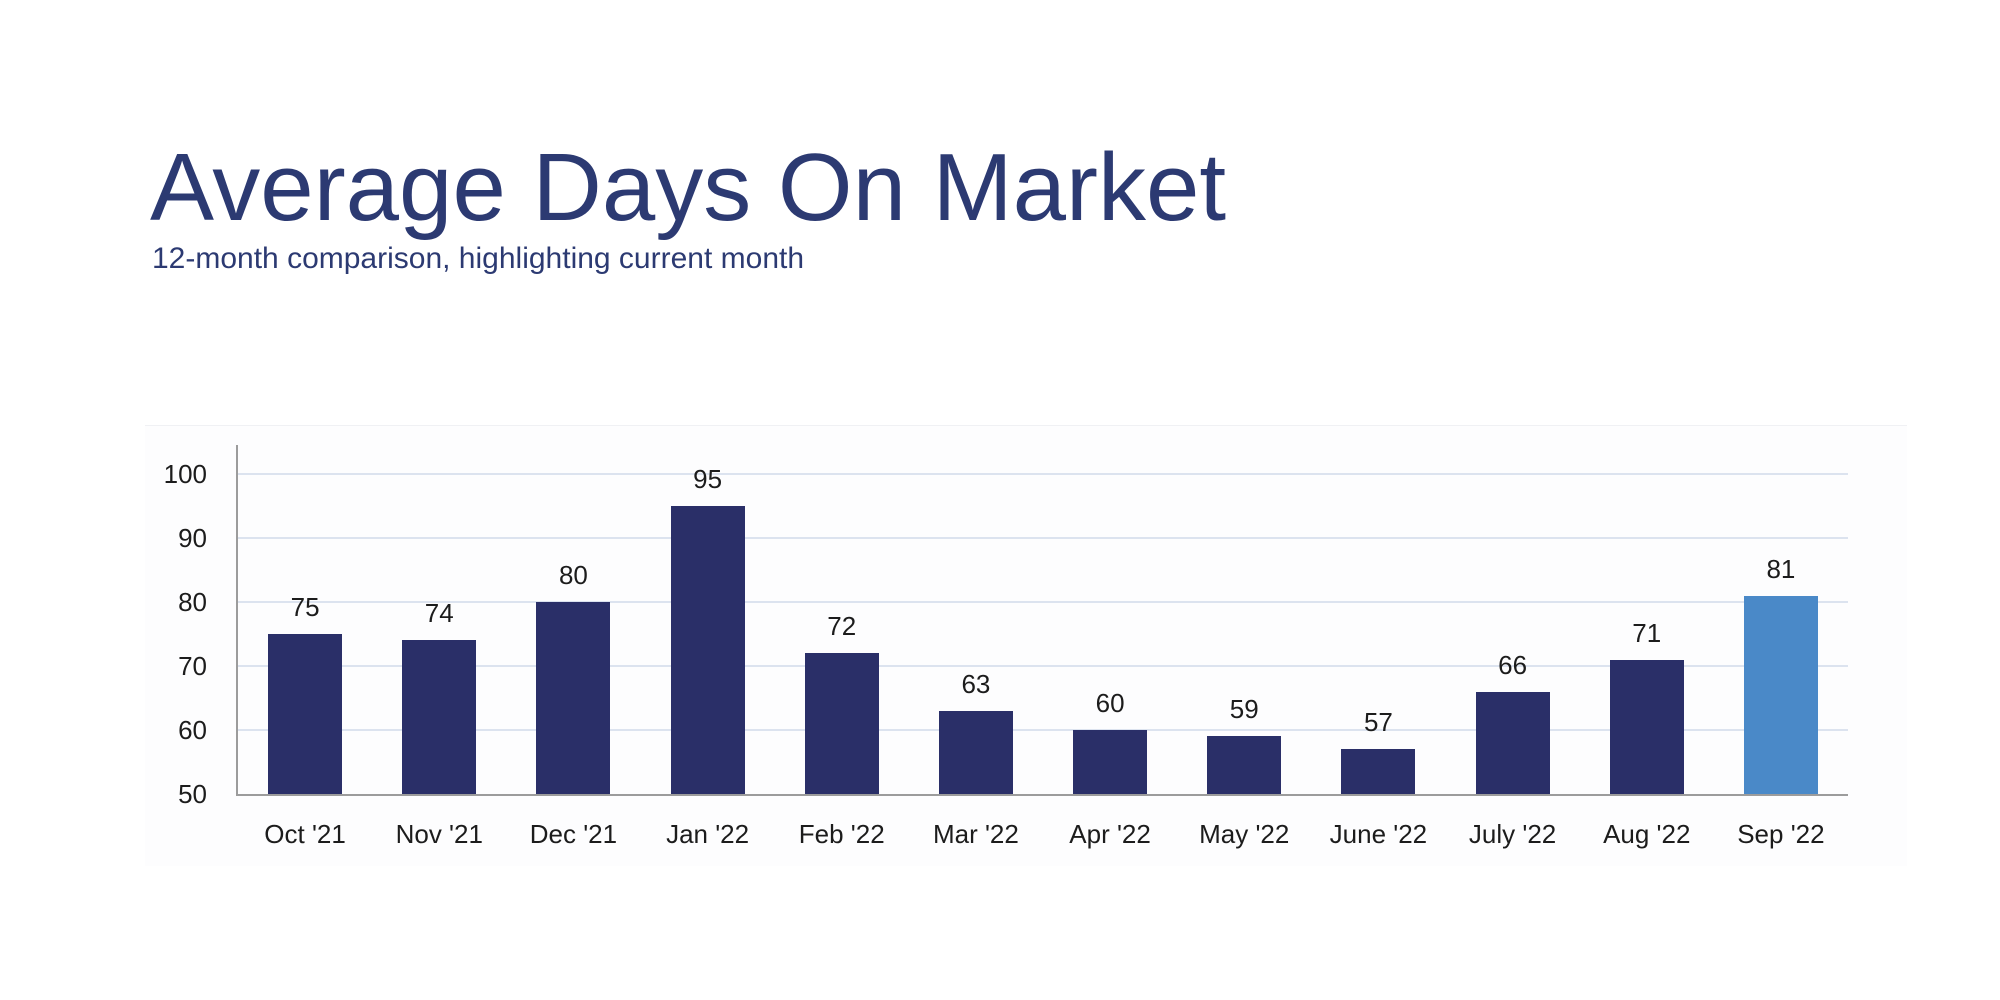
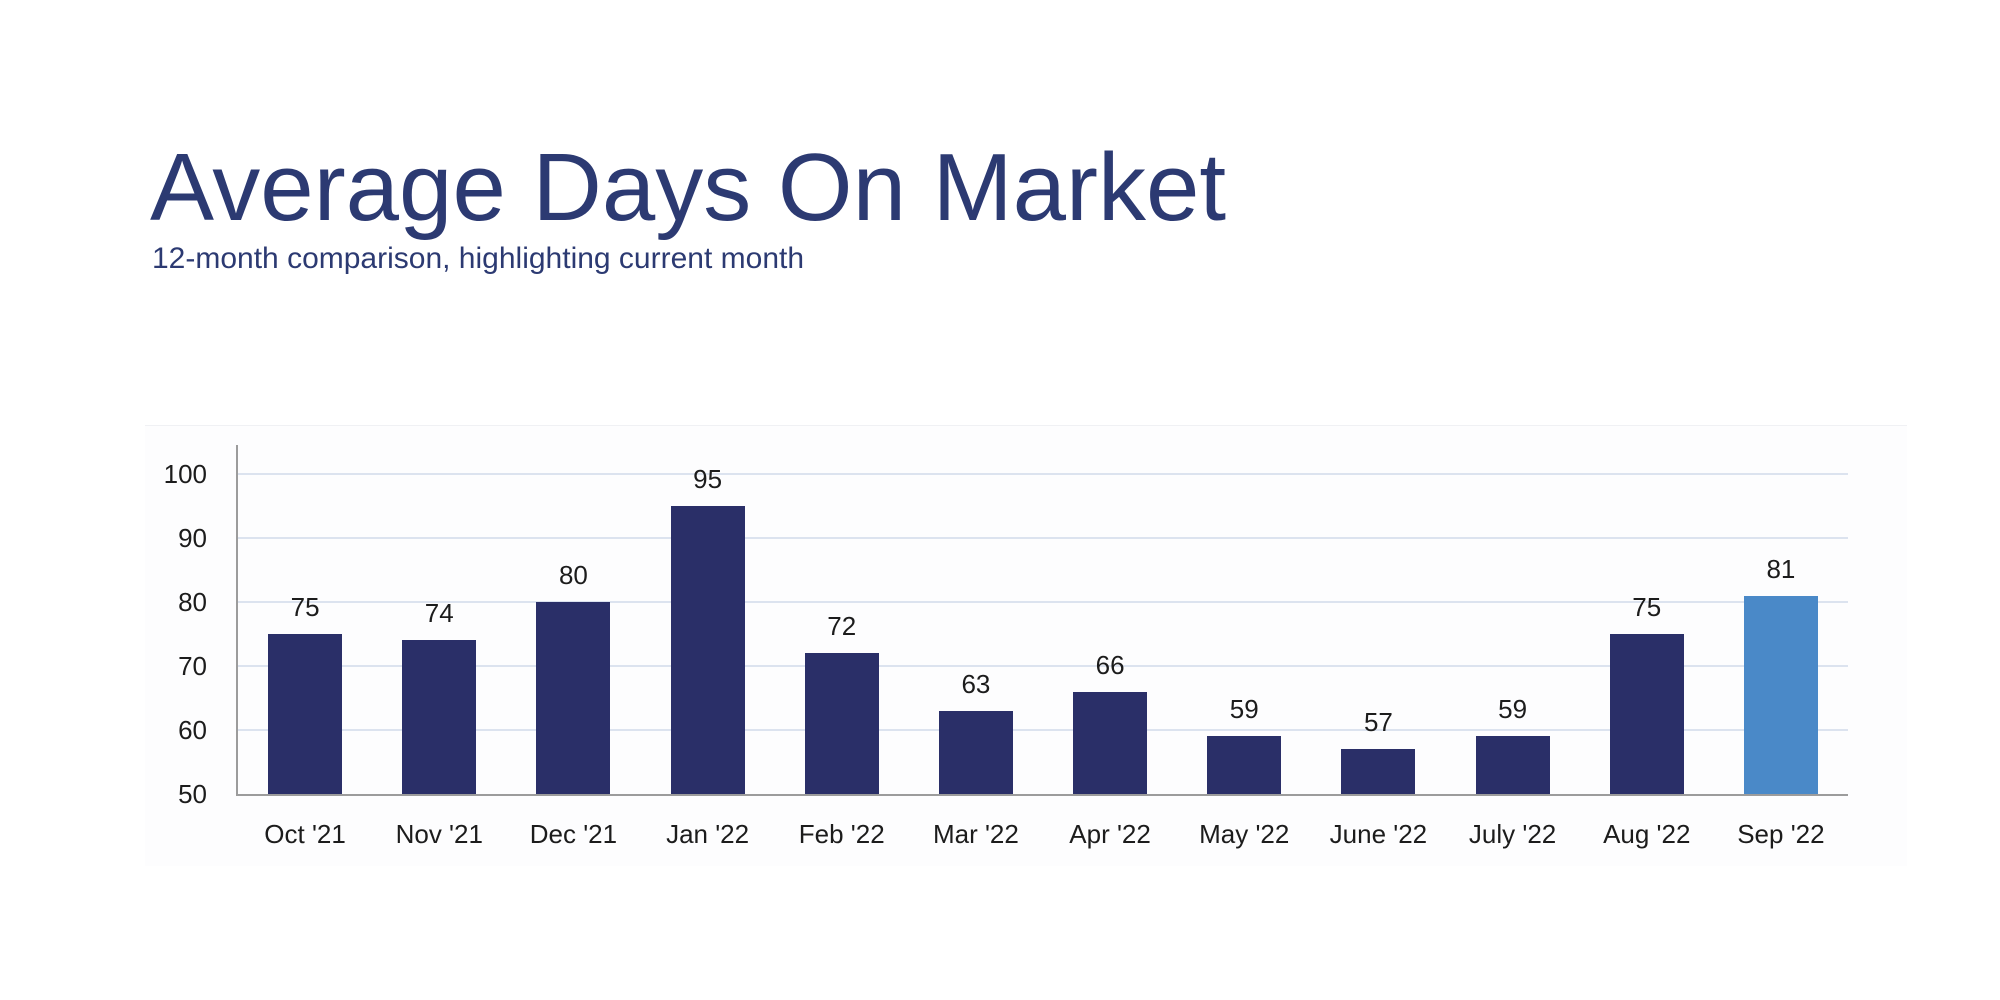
Apr '22: 60 -> 66
July '22: 66 -> 59
Aug '22: 71 -> 75
